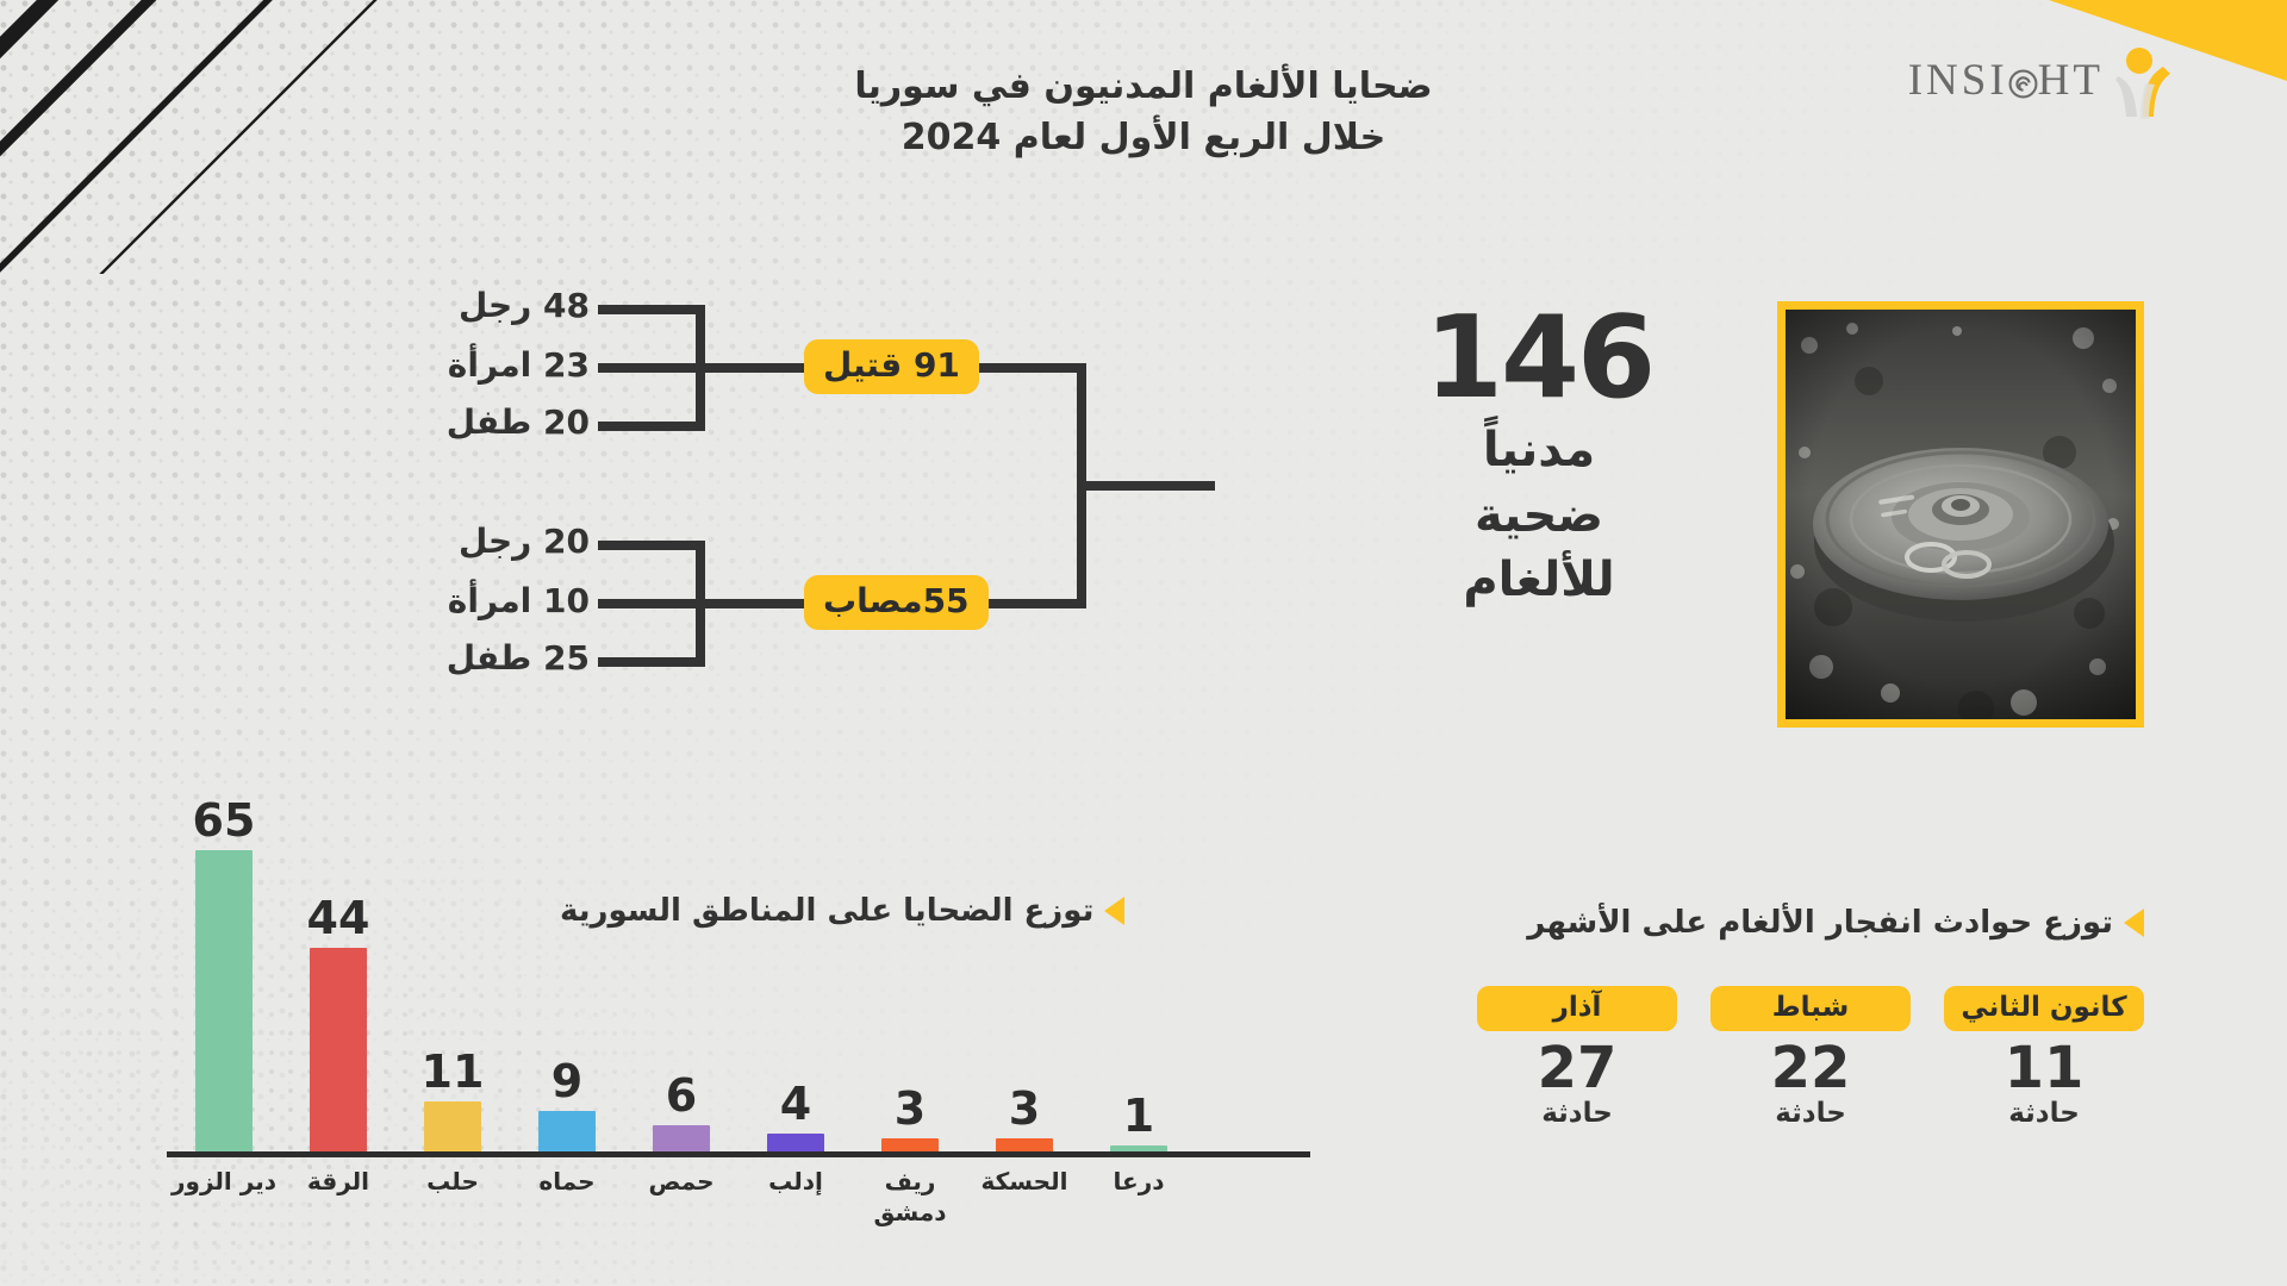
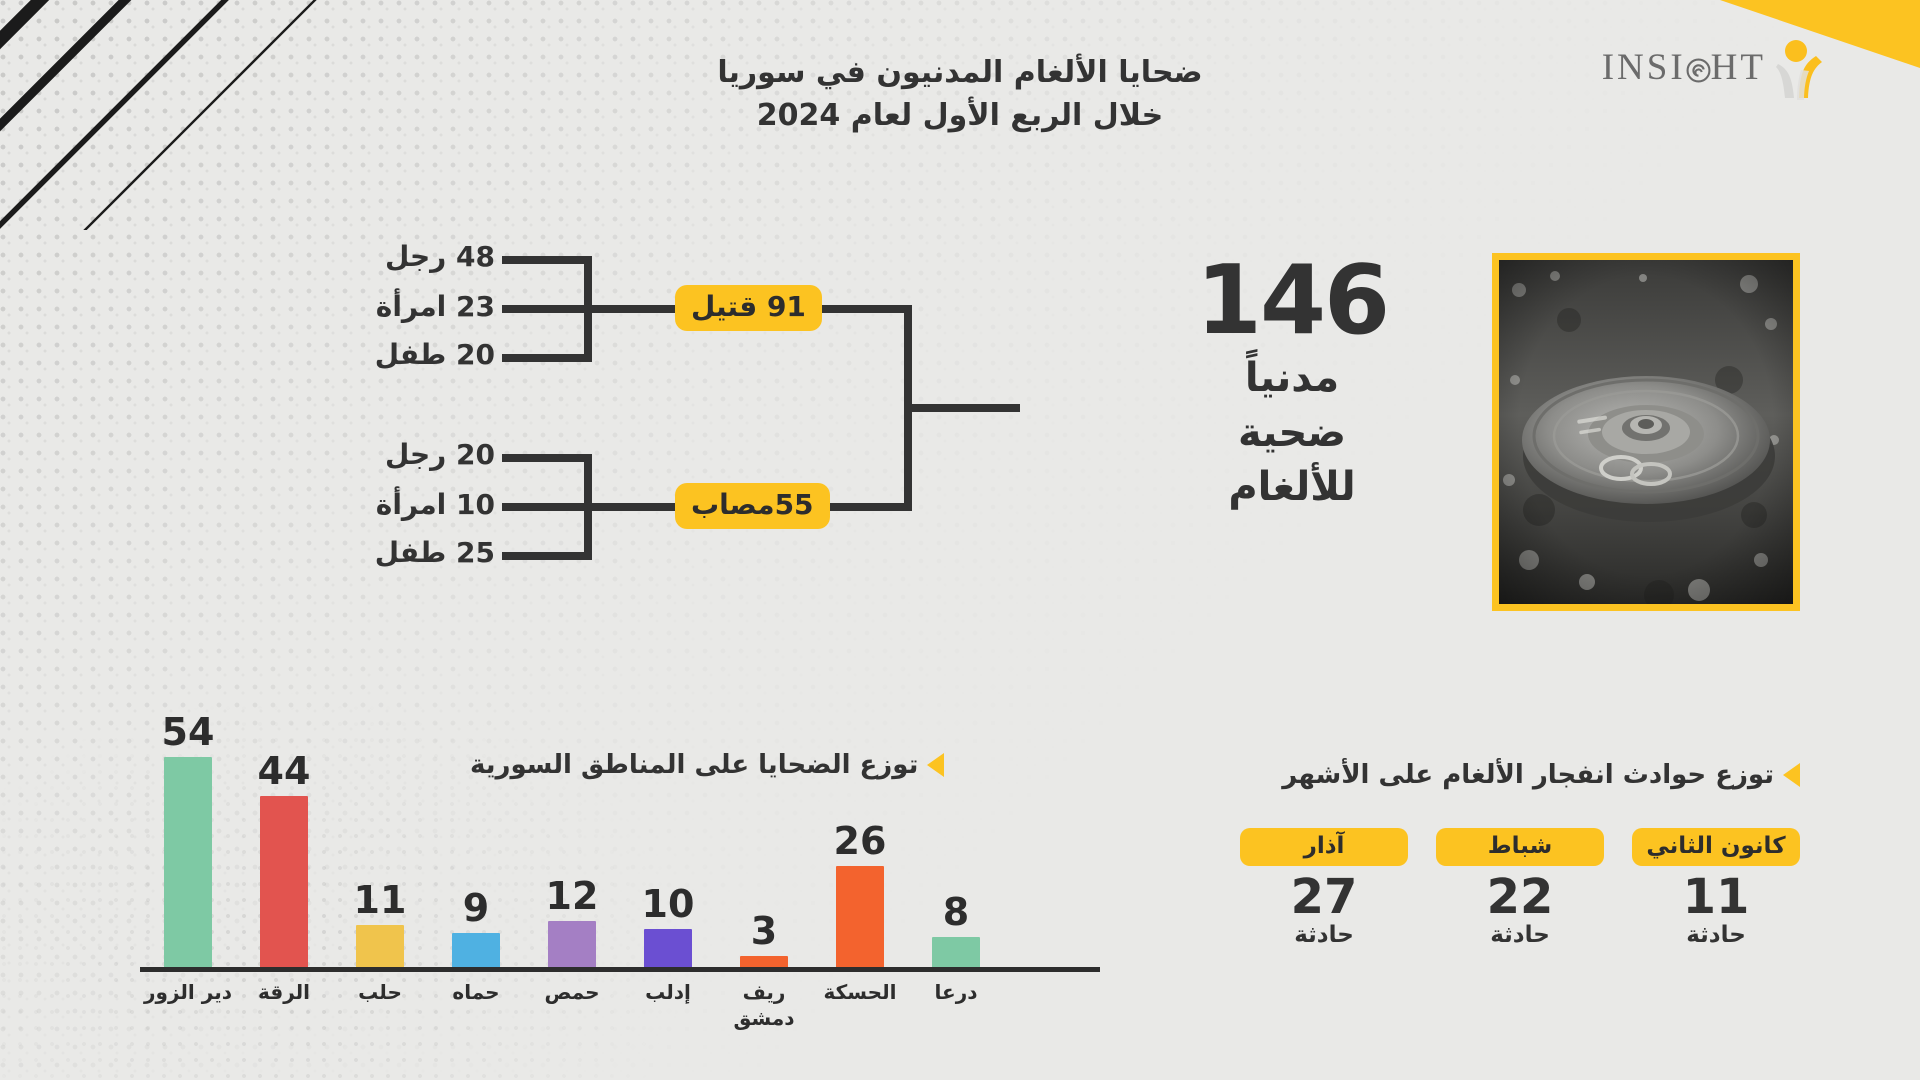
دير الزور: 65 -> 54
حمص: 6 -> 12
إدلب: 4 -> 10
الحسكة: 3 -> 26
درعا: 1 -> 8
